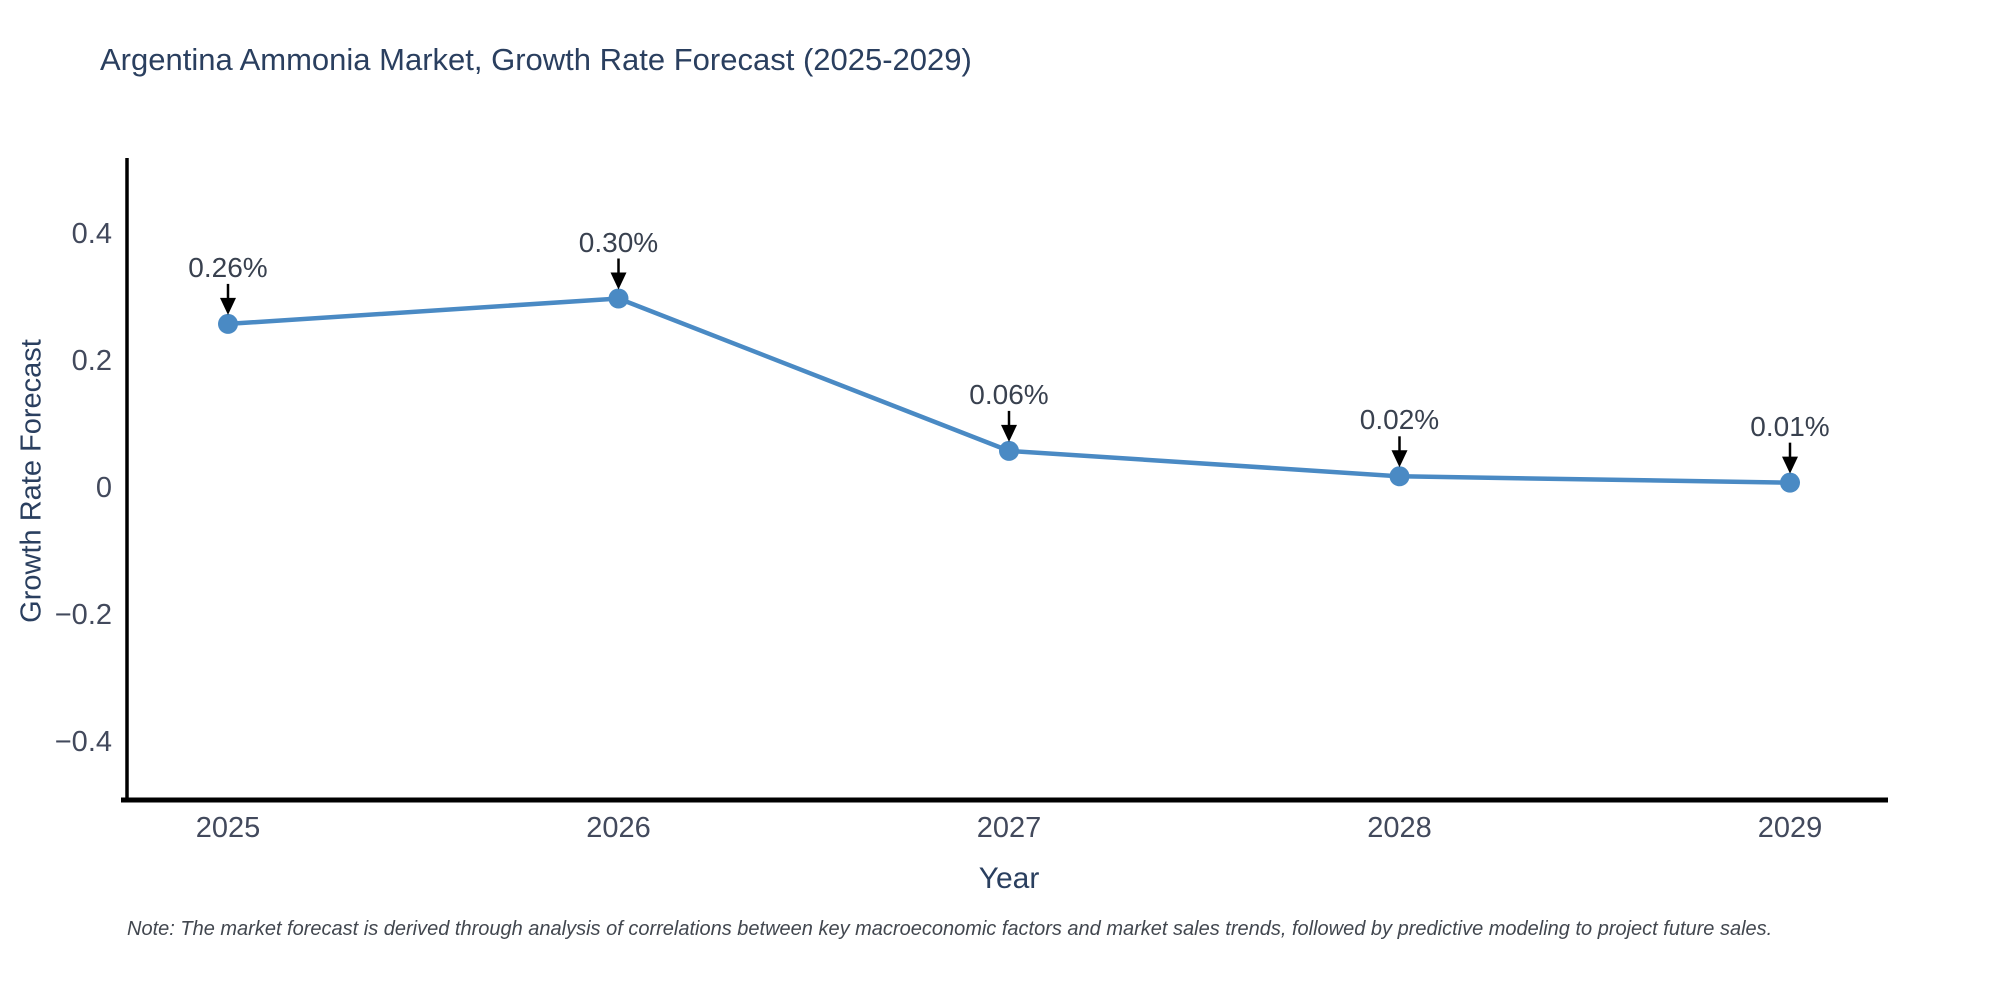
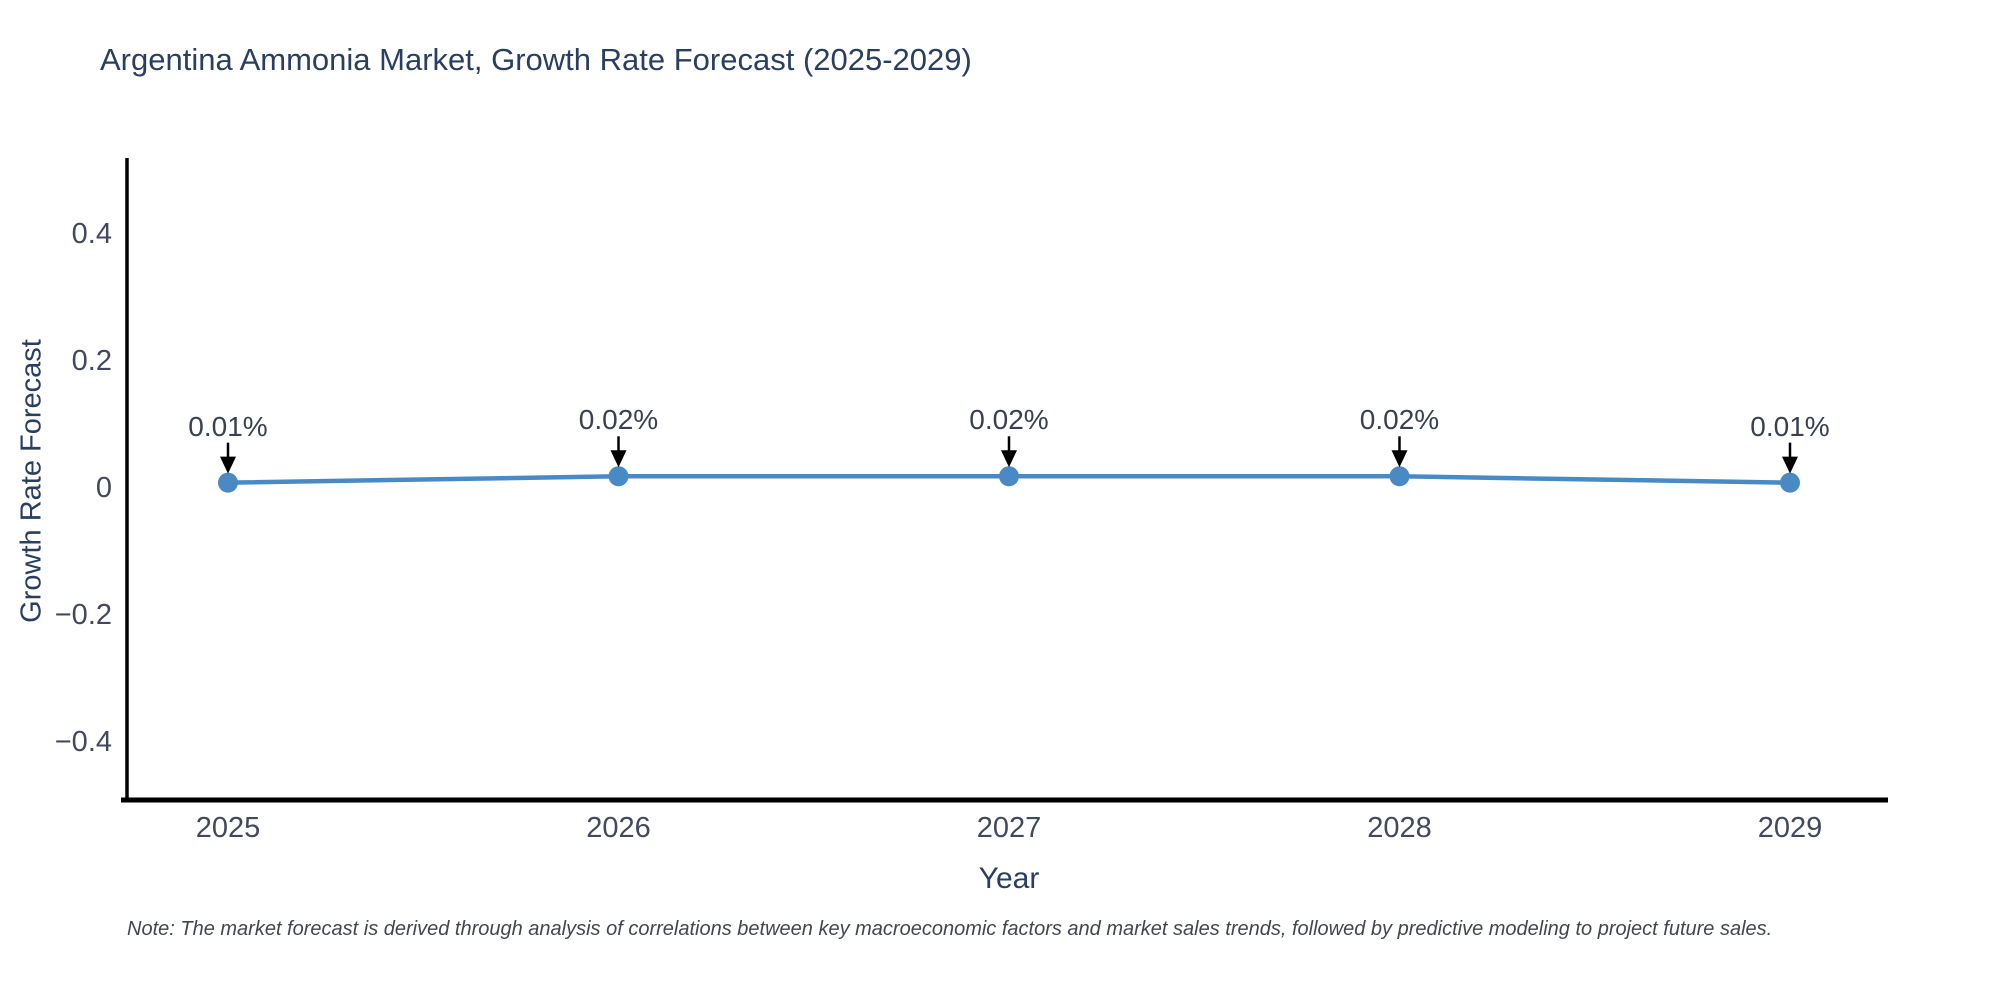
2025: 0.26% -> 0.01%
2026: 0.30% -> 0.02%
2027: 0.06% -> 0.02%
